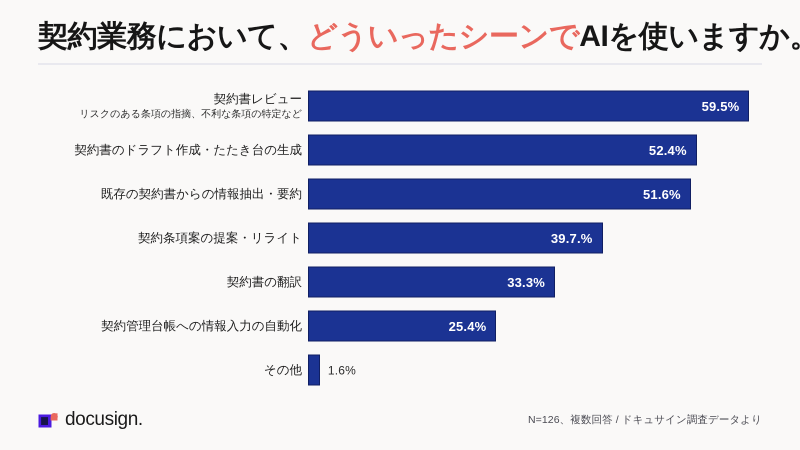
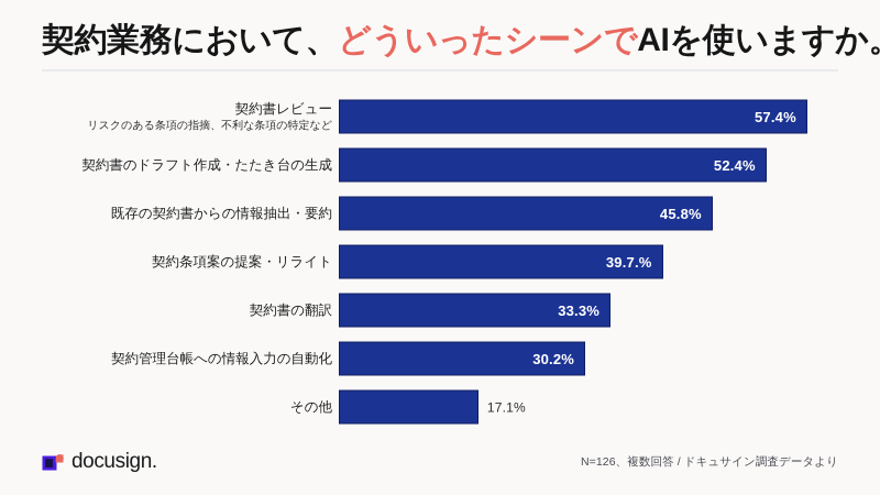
契約書レビュー: 59.5% -> 57.4%
既存の契約書からの情報抽出・要約: 51.6% -> 45.8%
契約管理台帳への情報入力の自動化: 25.4% -> 30.2%
その他: 1.6% -> 17.1%
